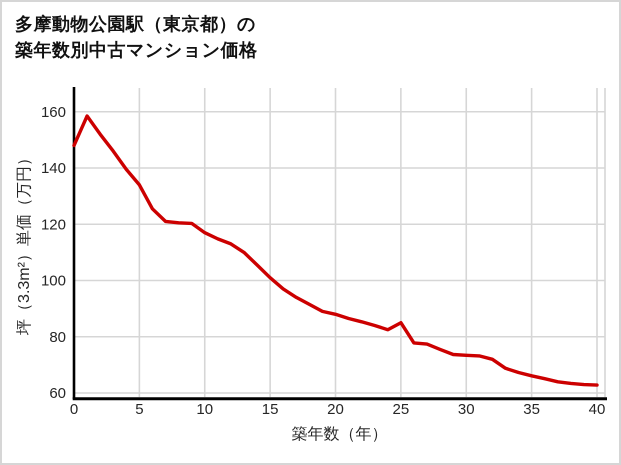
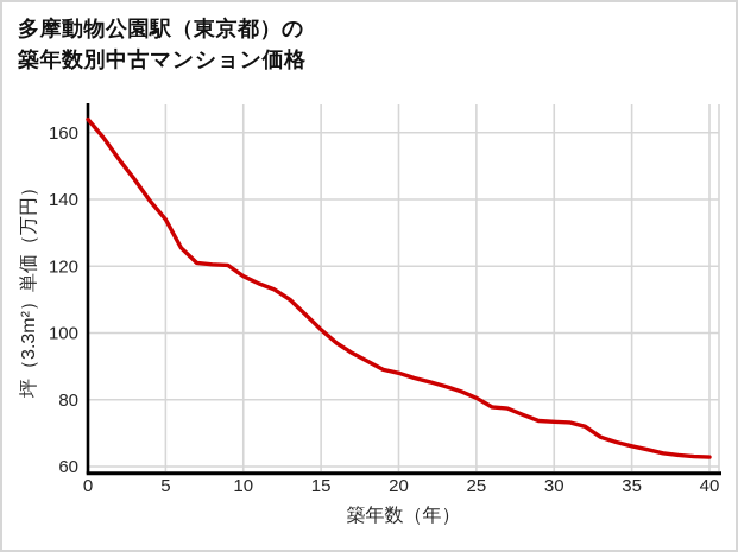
0: 148 -> 164
25: 85 -> 80
